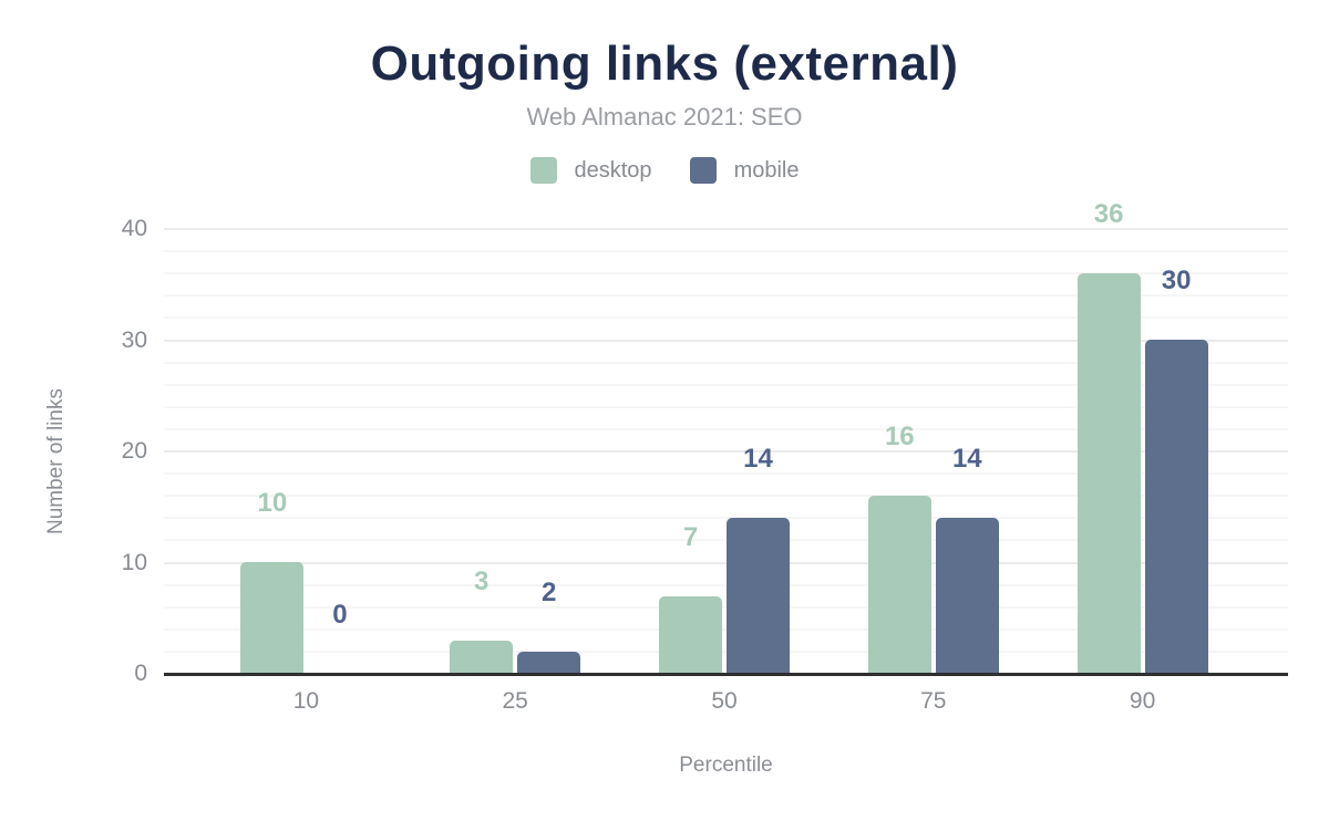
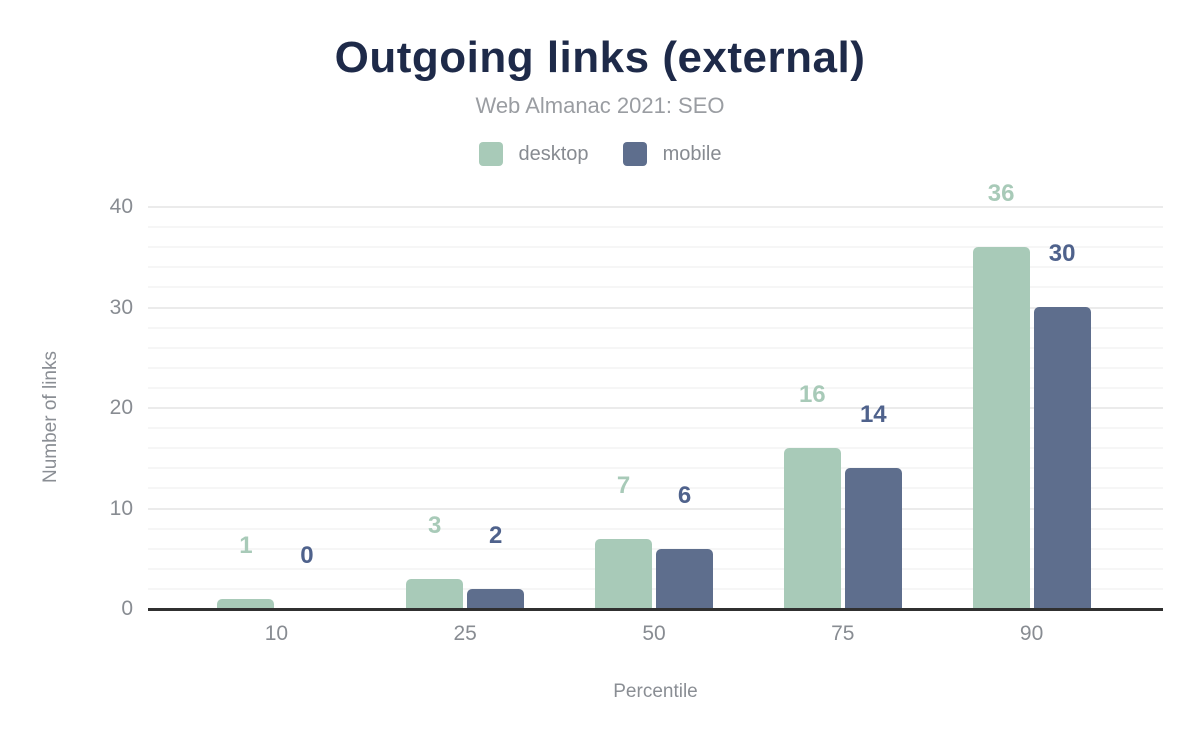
desktop/10: 10 -> 1
mobile/50: 14 -> 6
